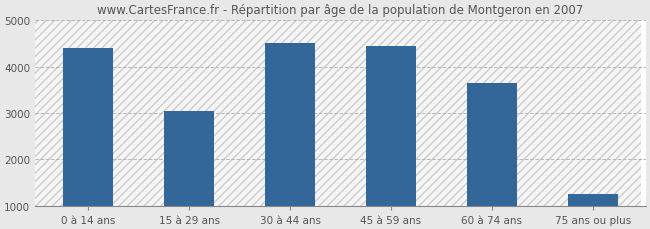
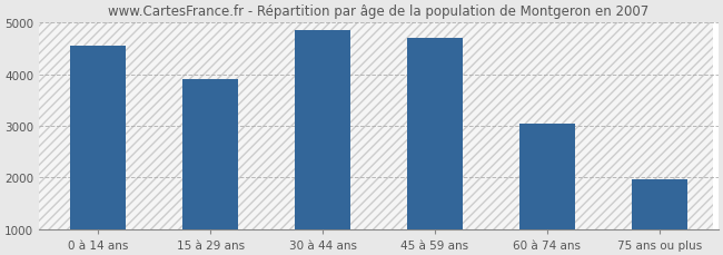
0 à 14 ans: 4400 -> 4560
15 à 29 ans: 3050 -> 3900
30 à 44 ans: 4500 -> 4850
45 à 59 ans: 4450 -> 4700
60 à 74 ans: 3650 -> 3050
75 ans ou plus: 1250 -> 1970
